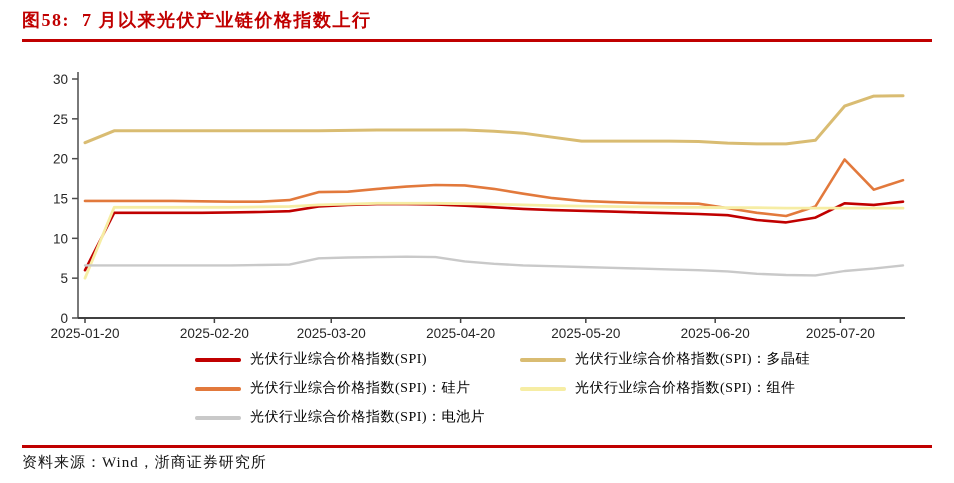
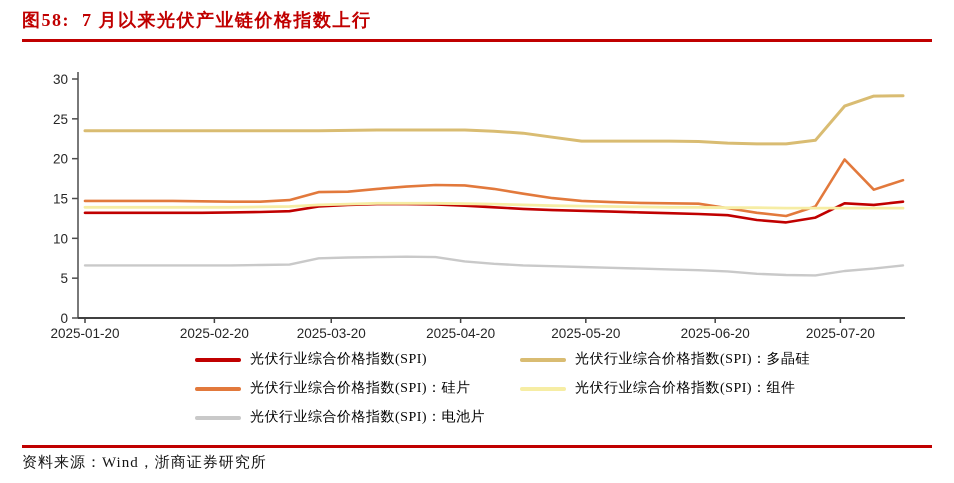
光伏行业综合价格指数(SPI)/2025-01-20: 6 -> 13
光伏行业综合价格指数(SPI)：多晶硅/2025-01-20: 22 -> 24
光伏行业综合价格指数(SPI)：组件/2025-01-20: 5 -> 14
